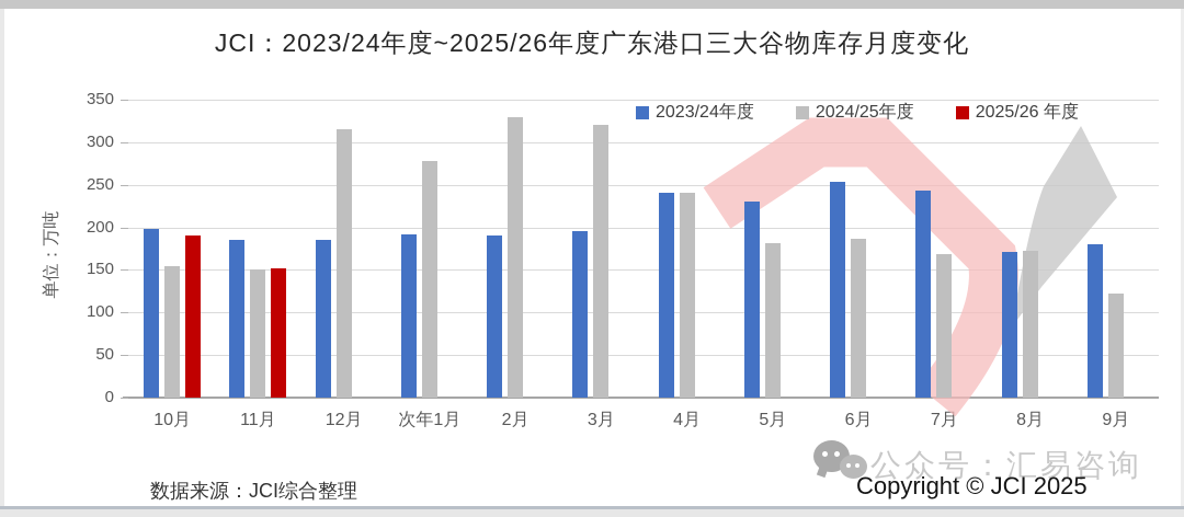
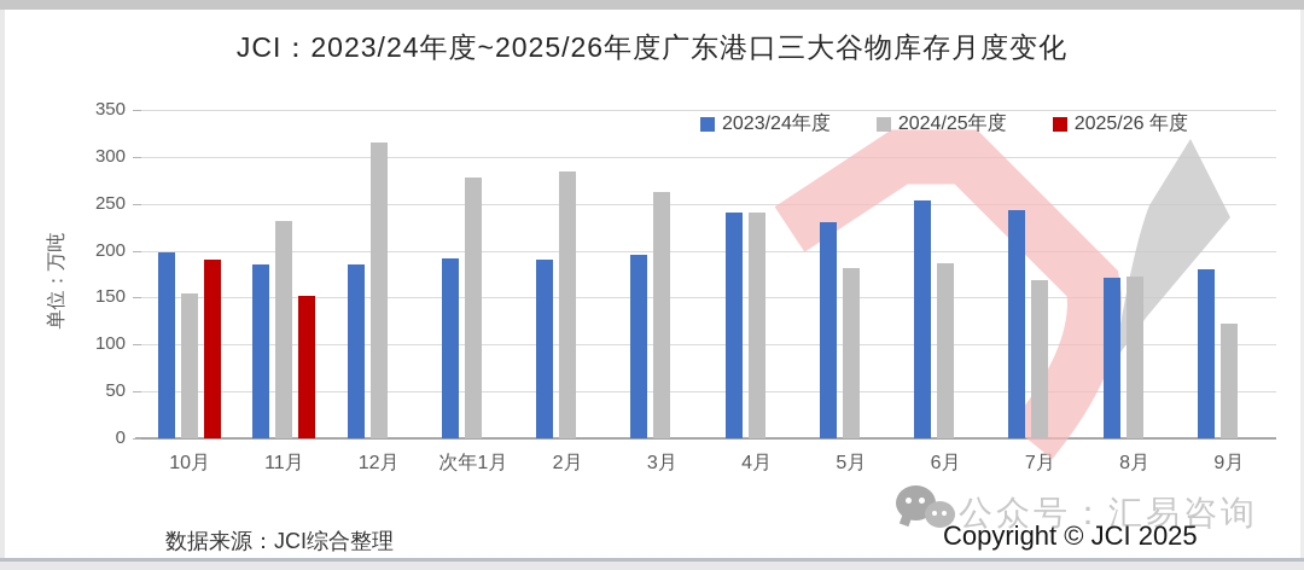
2024/25年度/11月: 150 -> 230
2024/25年度/2月: 330 -> 280
2024/25年度/3月: 320 -> 260
